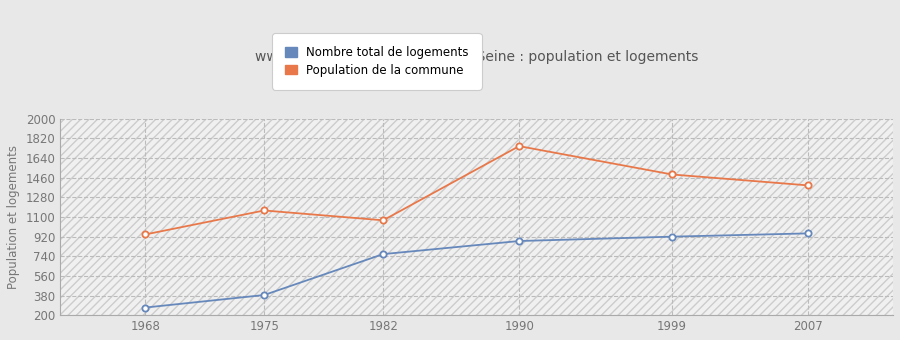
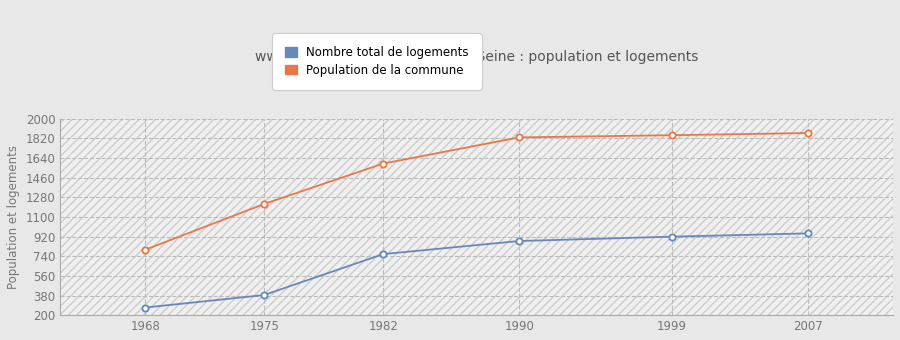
Population de la commune/1968: 940 -> 800
Population de la commune/1975: 1160 -> 1220
Population de la commune/1982: 1070 -> 1590
Population de la commune/1990: 1750 -> 1830
Population de la commune/1999: 1490 -> 1850
Population de la commune/2007: 1390 -> 1870
